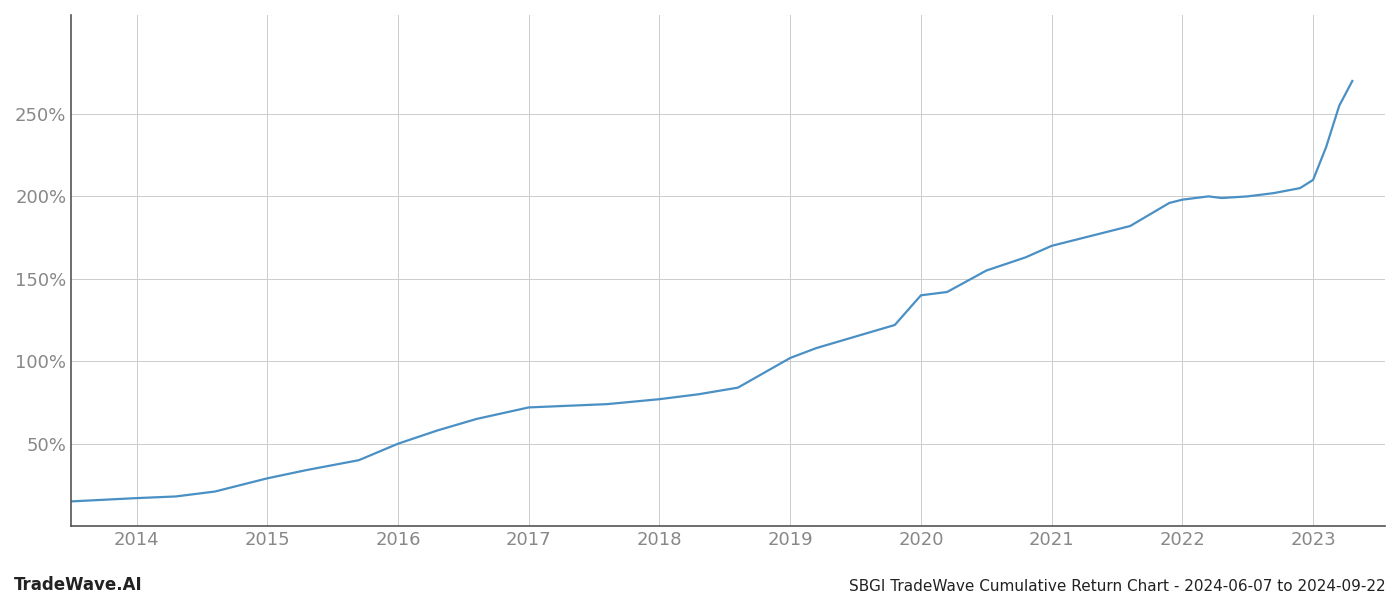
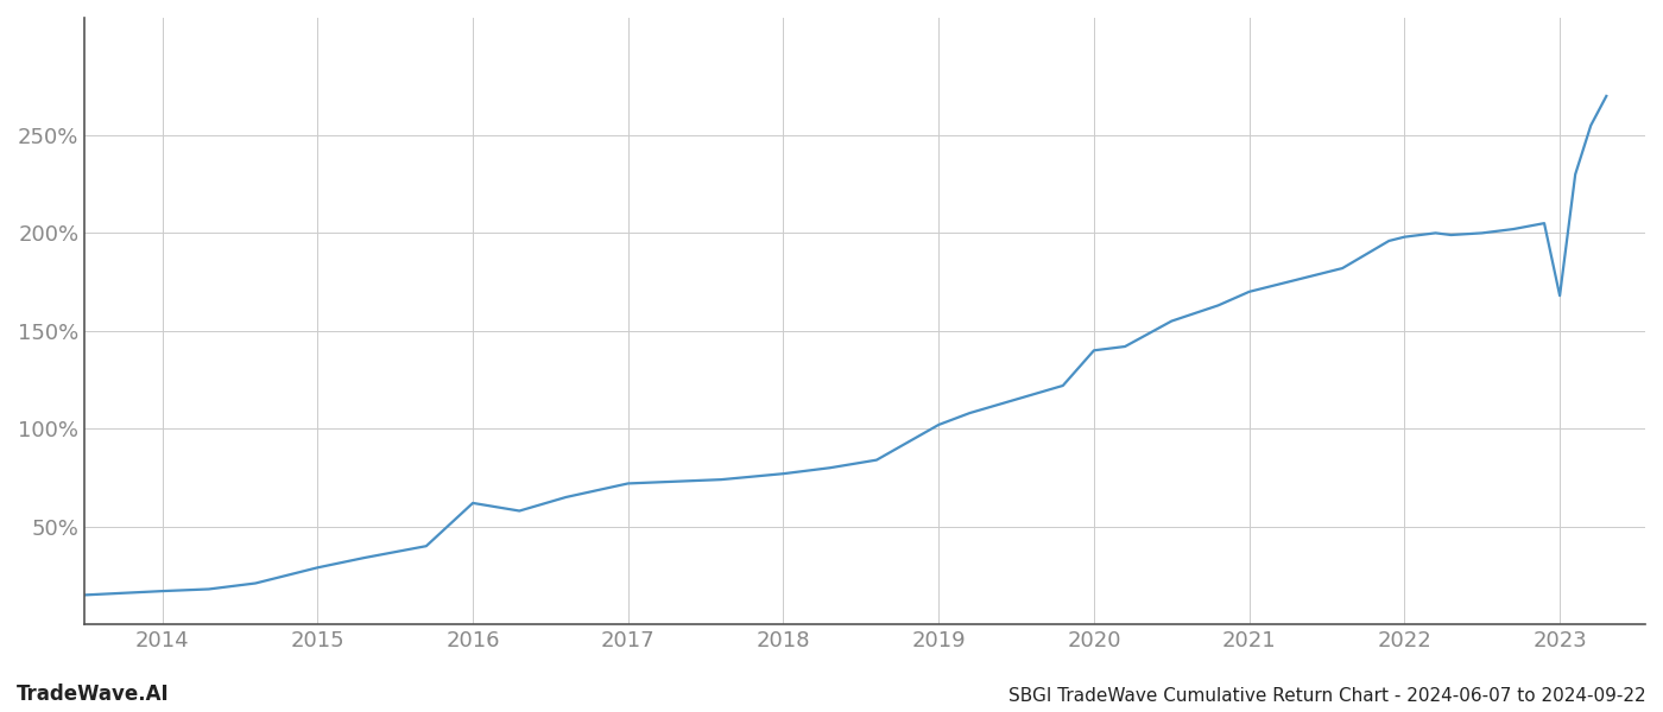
2016: 50% -> 62%
2023: 210% -> 168%
